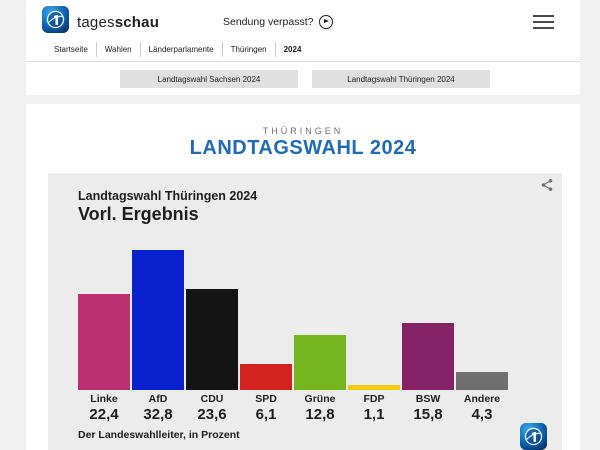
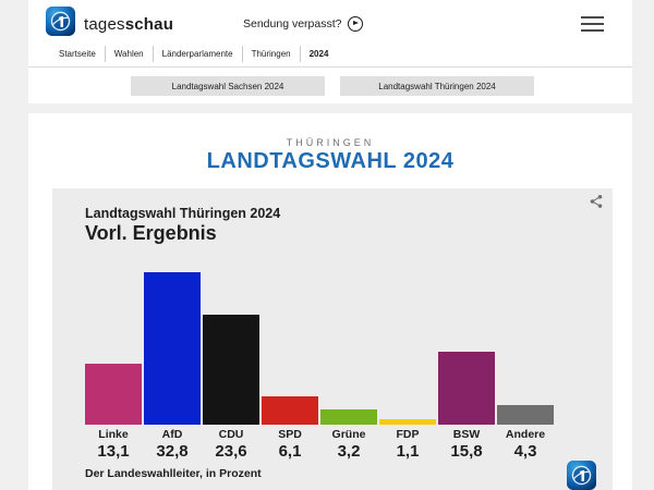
Linke: 22,4 -> 13,1
Grüne: 12,8 -> 3,2
